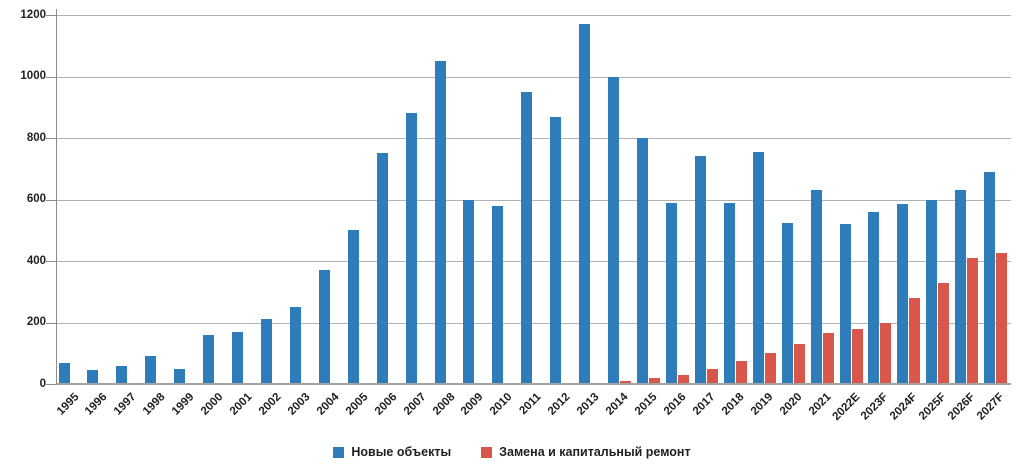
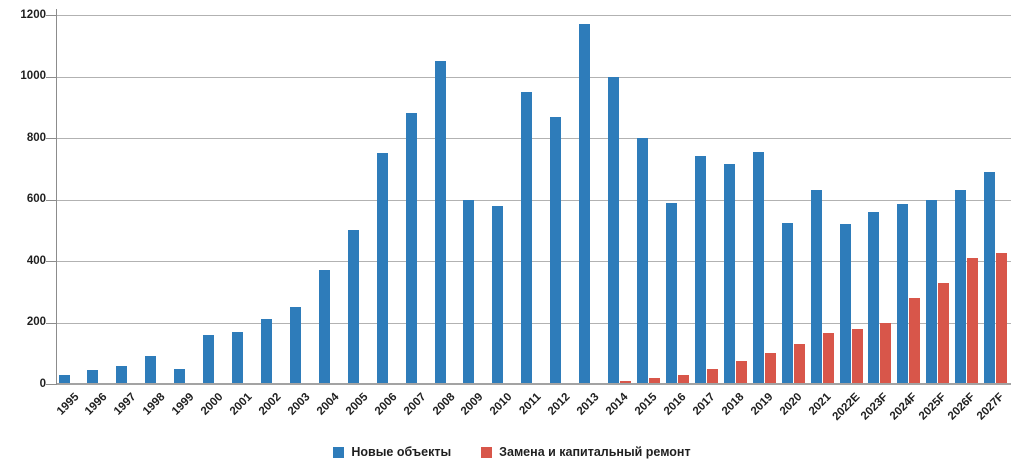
Новые объекты/1995: 70 -> 30
Новые объекты/2018: 590 -> 720
